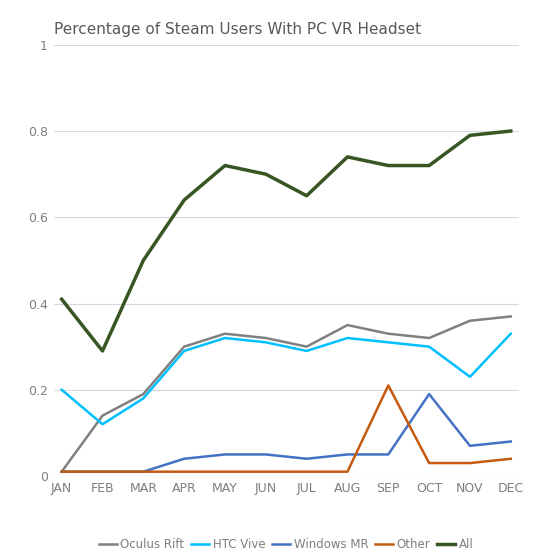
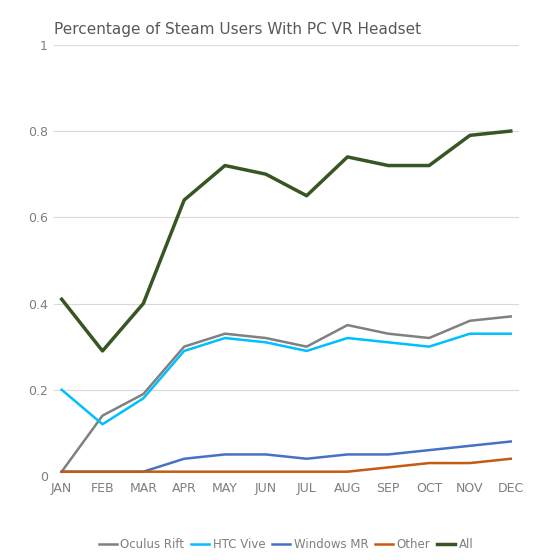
All/MAR: 0.50 -> 0.40
Other/SEP: 0.21 -> 0.02
Windows MR/OCT: 0.19 -> 0.06
HTC Vive/NOV: 0.23 -> 0.33
